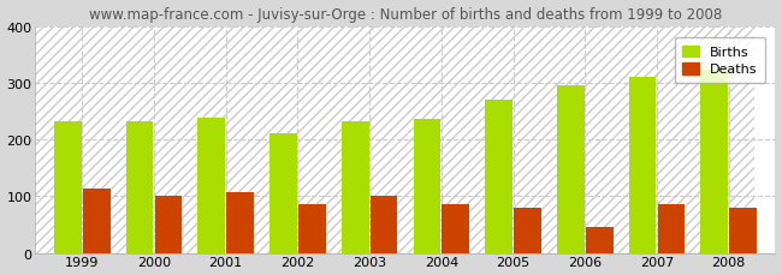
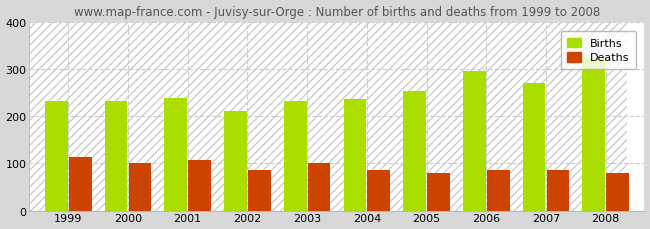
Births/2005: 270 -> 254
Deaths/2006: 45 -> 85
Births/2007: 310 -> 269
